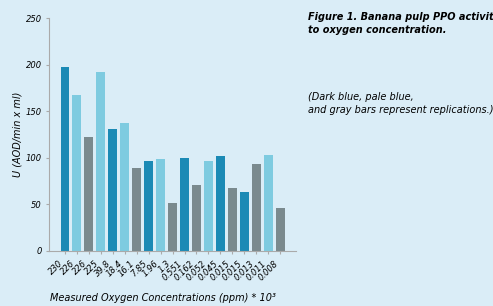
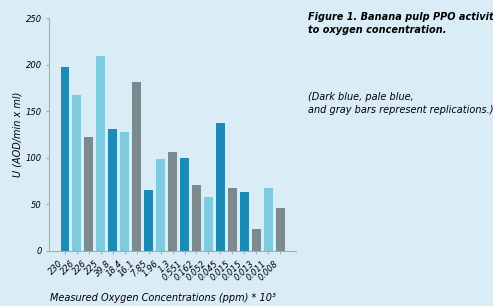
225: 192 -> 210
18.4: 138 -> 128
16.1: 89 -> 182
7.85: 97 -> 66
1.3: 51 -> 106
0.052: 97 -> 58
0.045: 102 -> 138
0.013: 93 -> 24
0.011: 103 -> 68
